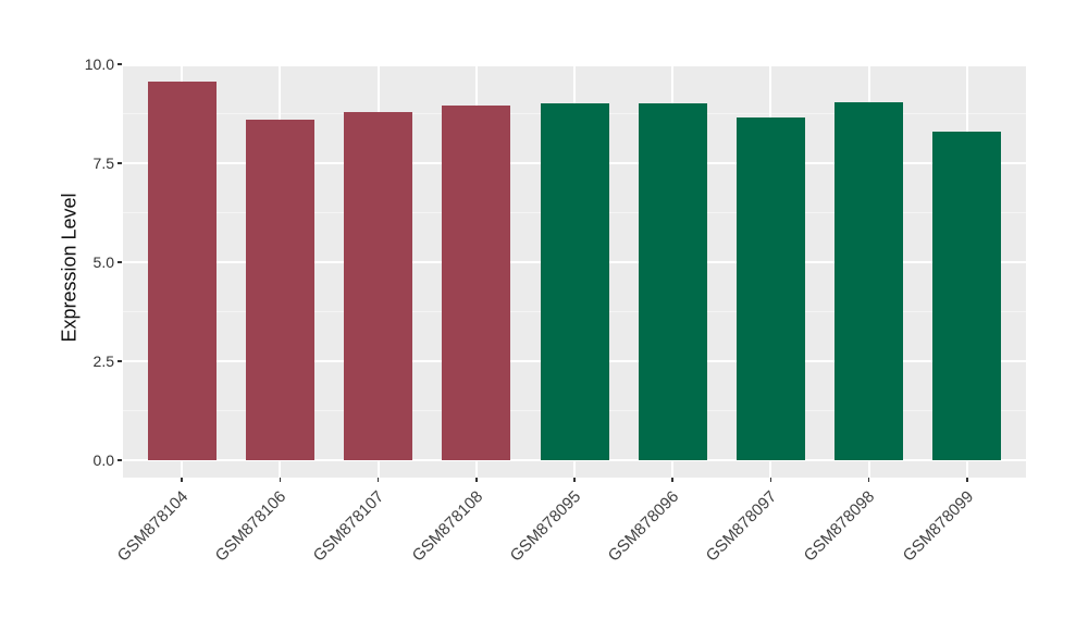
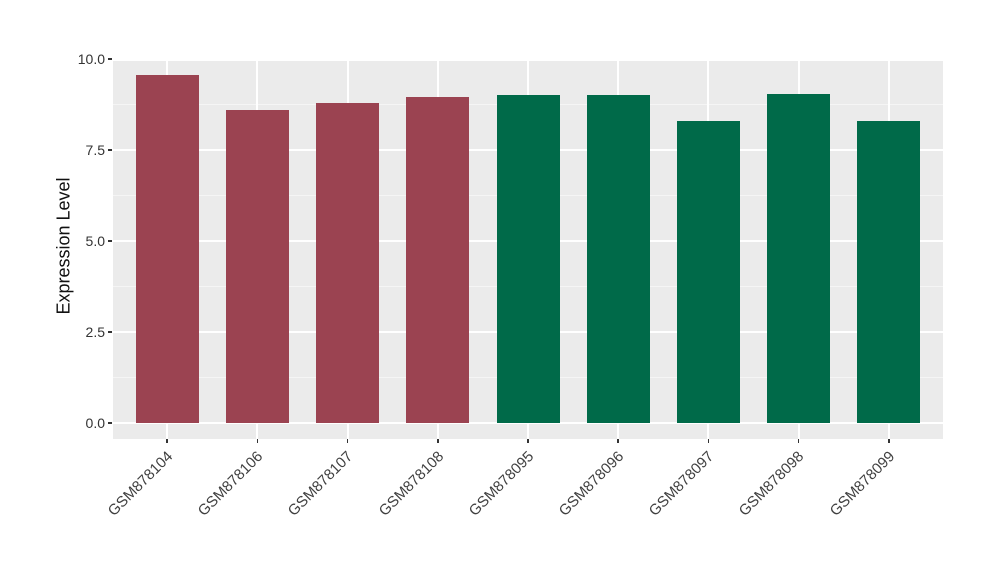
GSM878097: 8.7 -> 8.3
